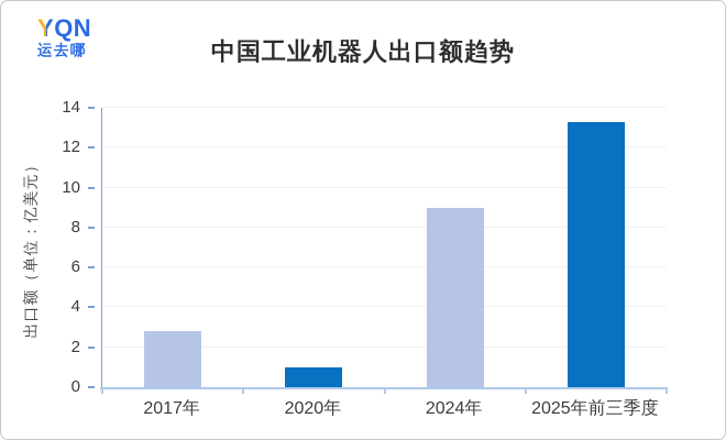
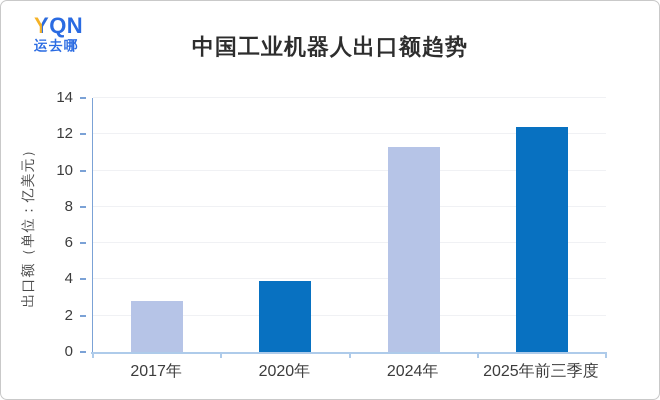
2020年: 1.0 -> 3.9
2024年: 9.0 -> 11.3
2025年前三季度: 13.3 -> 12.4
